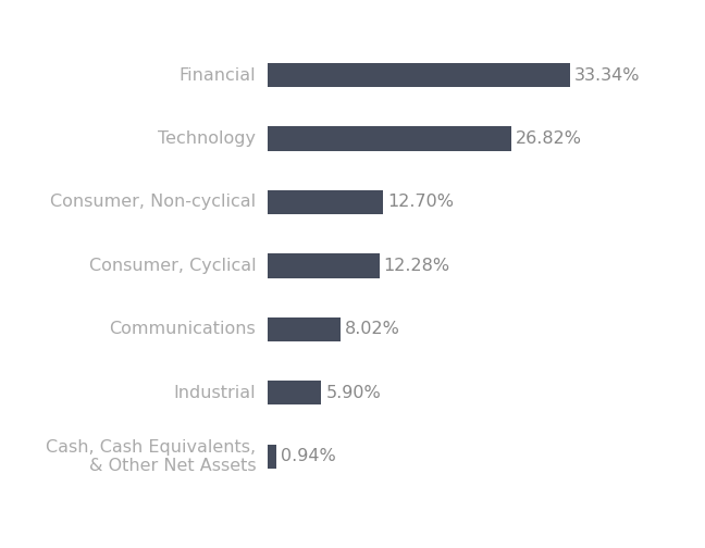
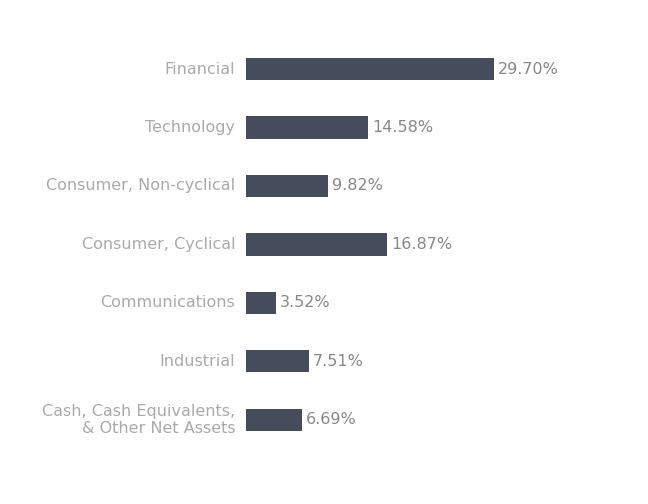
Financial: 33.34% -> 29.70%
Technology: 26.82% -> 14.58%
Consumer, Non-cyclical: 12.70% -> 9.82%
Consumer, Cyclical: 12.28% -> 16.87%
Communications: 8.02% -> 3.52%
Industrial: 5.90% -> 7.51%
Cash, Cash Equivalents, & Other Net Assets: 0.94% -> 6.69%
